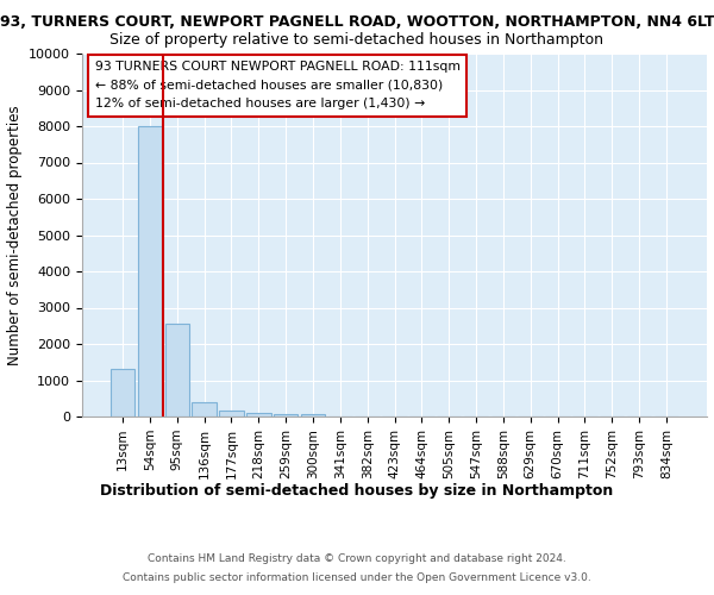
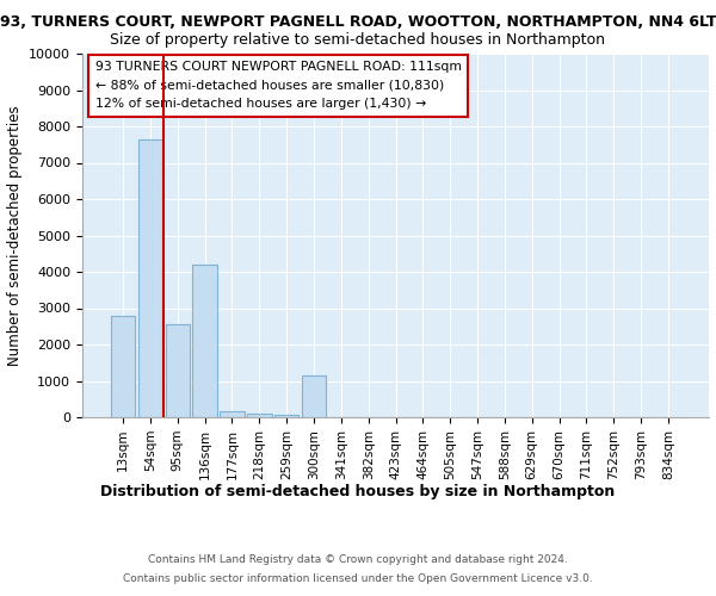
13sqm: 1300 -> 2800
54sqm: 8000 -> 7650
136sqm: 400 -> 4200
300sqm: 50 -> 1150
